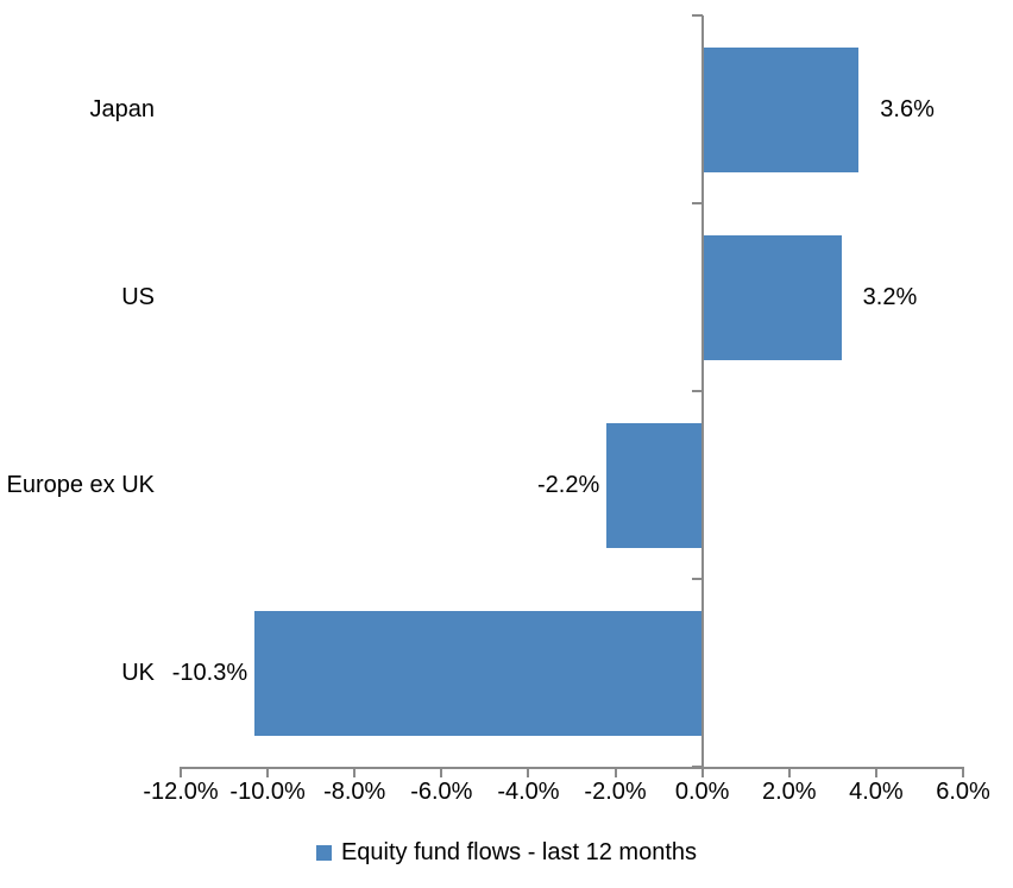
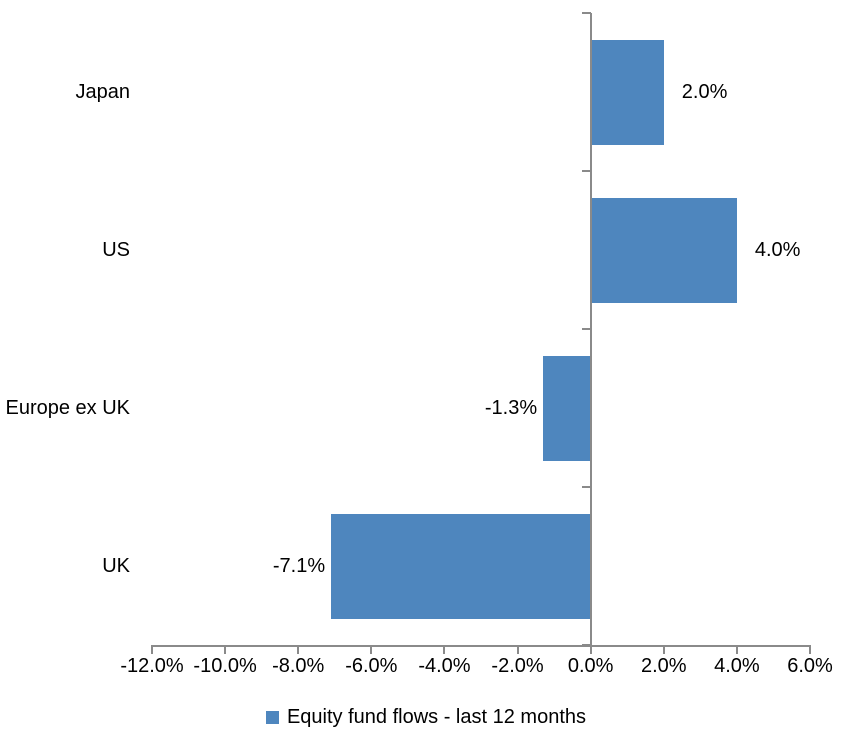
Japan: 3.6% -> 2.0%
US: 3.2% -> 4.0%
Europe ex UK: -2.2% -> -1.3%
UK: -10.3% -> -7.1%
